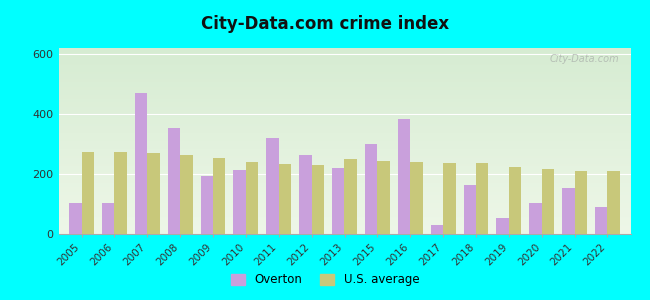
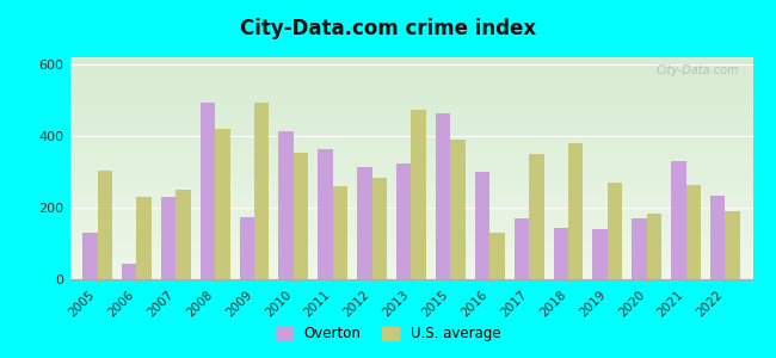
Overton/2005: 105 -> 130
U.S. average/2005: 275 -> 305
Overton/2006: 105 -> 45
U.S. average/2006: 275 -> 230
Overton/2007: 470 -> 230
U.S. average/2007: 270 -> 250
Overton/2008: 355 -> 495
U.S. average/2008: 265 -> 420
Overton/2009: 195 -> 175
U.S. average/2009: 255 -> 495
Overton/2010: 215 -> 415
U.S. average/2010: 240 -> 355
Overton/2011: 320 -> 365
U.S. average/2011: 232 -> 260
Overton/2012: 265 -> 315
U.S. average/2012: 230 -> 285
Overton/2013: 220 -> 325
U.S. average/2013: 250 -> 475
Overton/2015: 300 -> 465
U.S. average/2015: 242 -> 390
Overton/2016: 385 -> 300
U.S. average/2016: 240 -> 130
Overton/2017: 30 -> 170
U.S. average/2017: 238 -> 350
Overton/2018: 165 -> 145
U.S. average/2018: 237 -> 380
Overton/2019: 55 -> 140
U.S. average/2019: 222 -> 270
Overton/2020: 105 -> 170
U.S. average/2020: 218 -> 185
Overton/2021: 155 -> 330
U.S. average/2021: 210 -> 265
Overton/2022: 90 -> 235
U.S. average/2022: 210 -> 190
